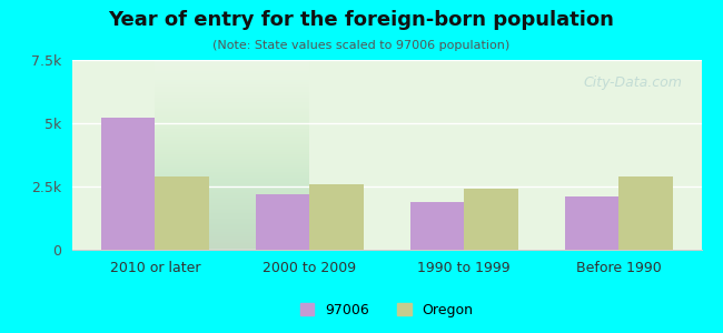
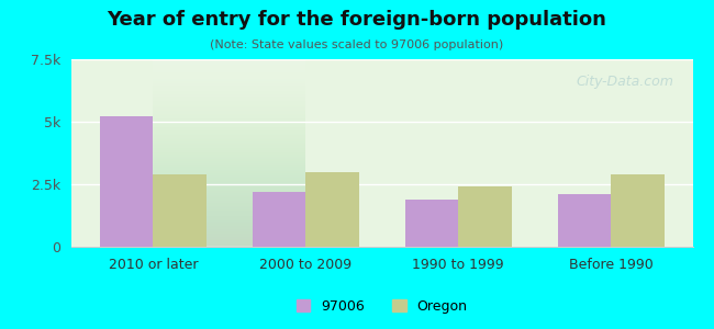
Oregon/2000 to 2009: 2.6k -> 3.0k
